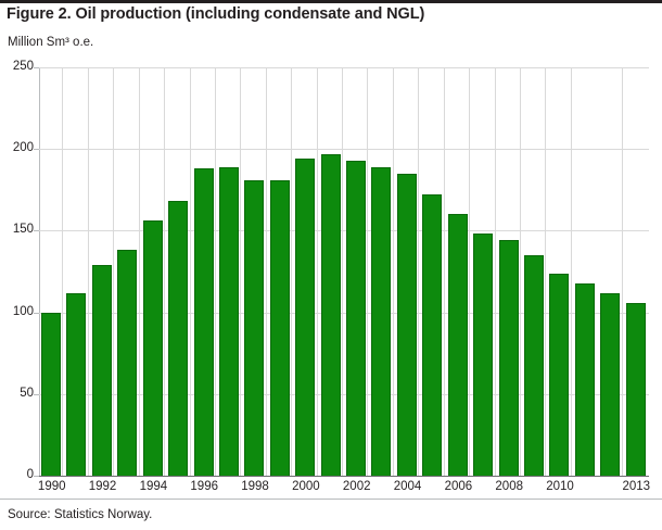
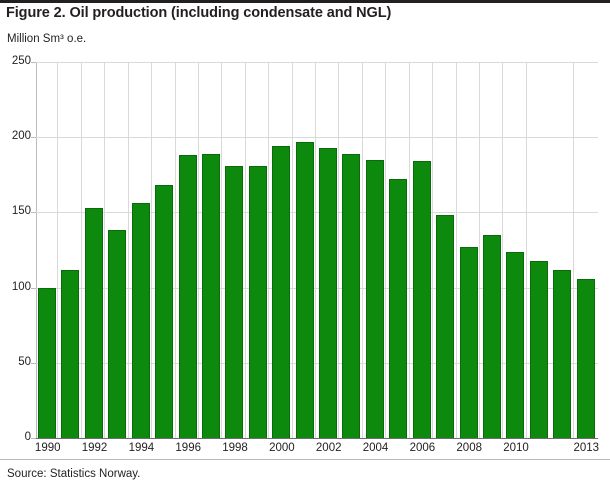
1992: 129 -> 153
2006: 160 -> 184
2008: 144 -> 127
